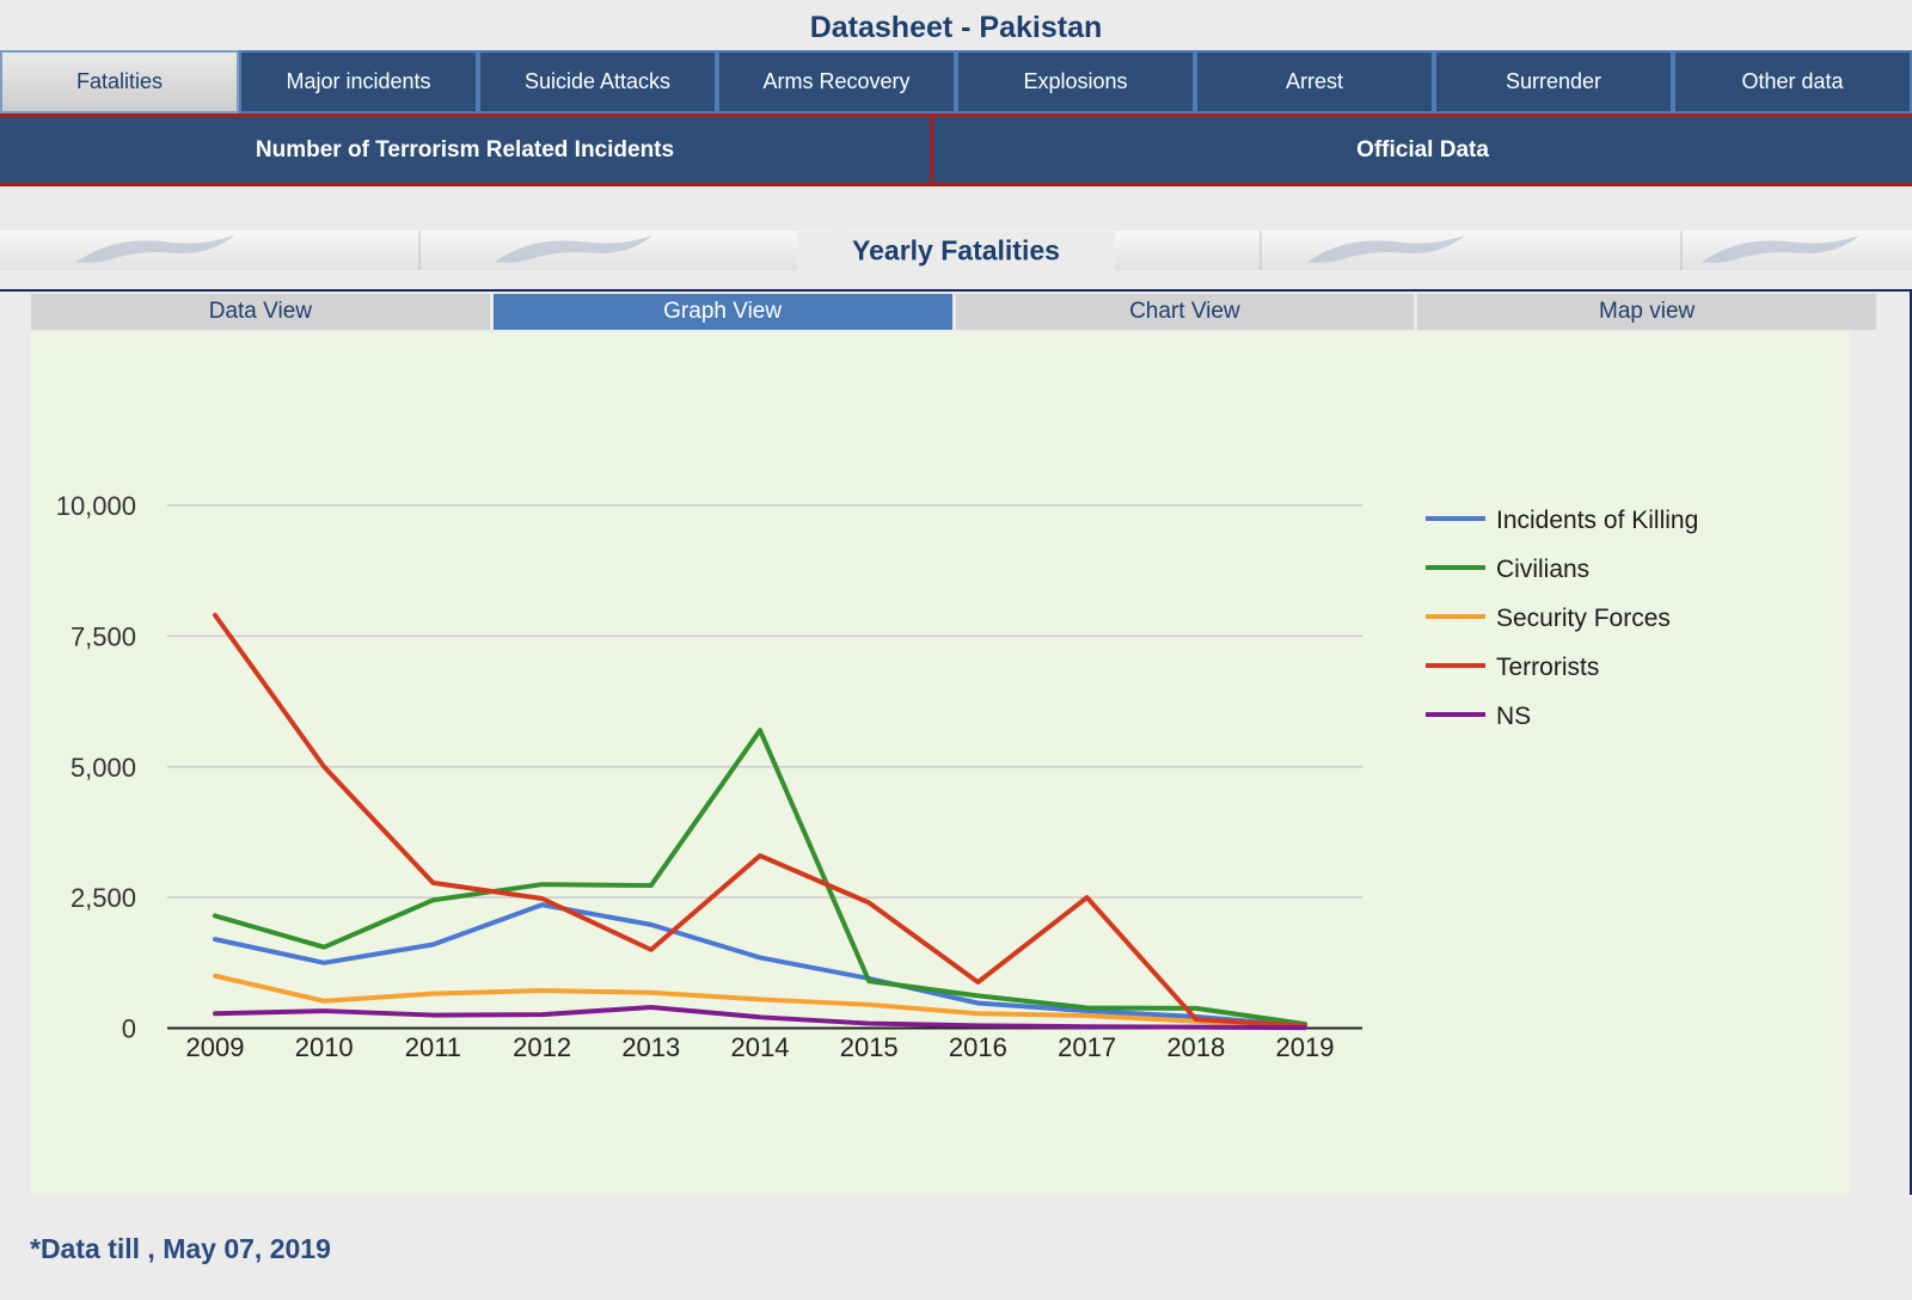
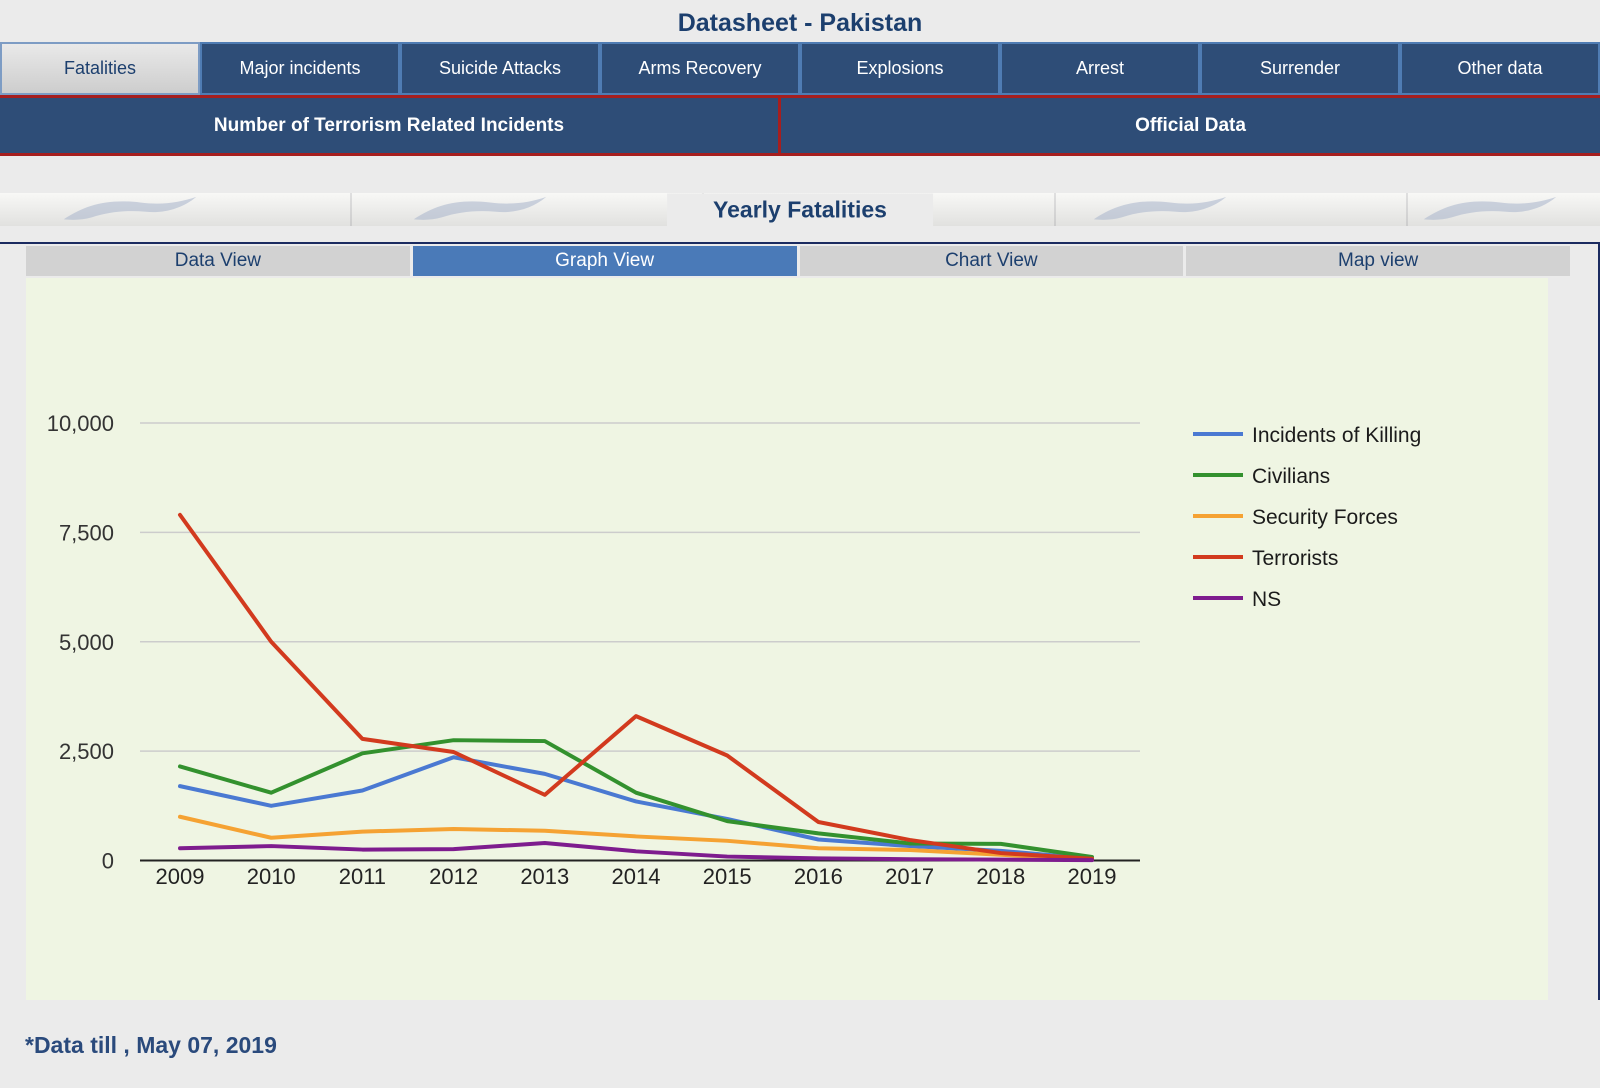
Civilians/2014: 5700 -> 1600
Terrorists/2017: 2500 -> 500
